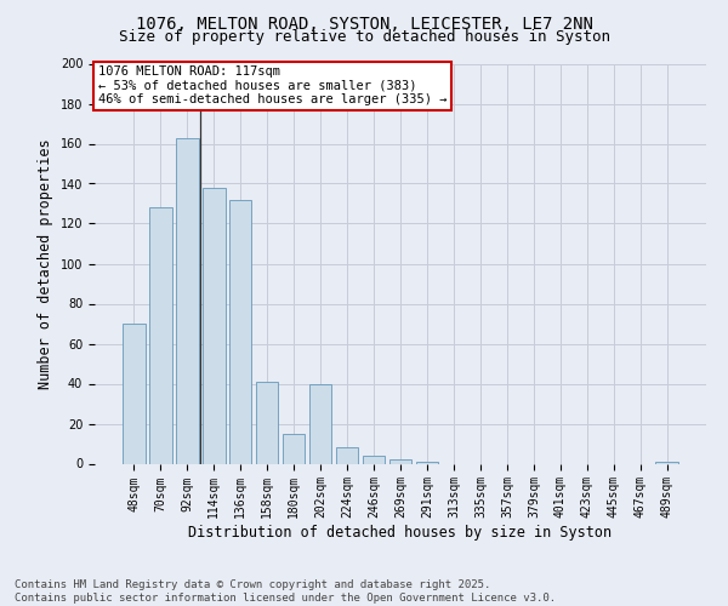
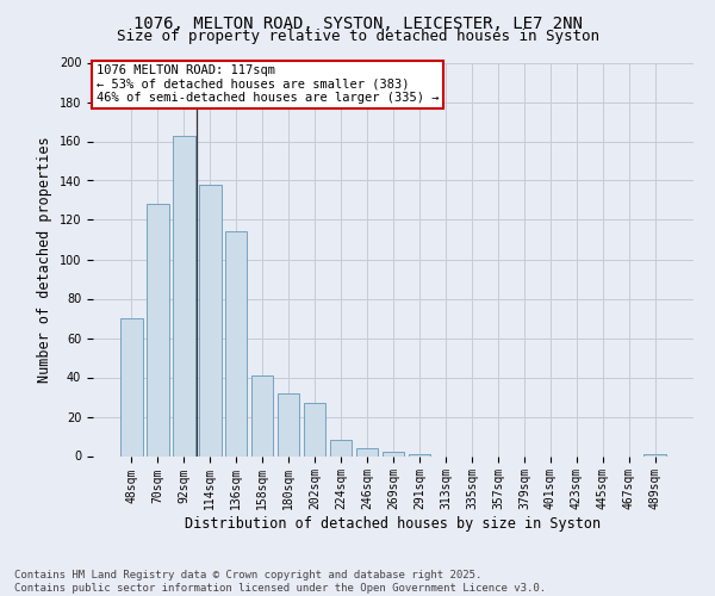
136sqm: 132 -> 114
180sqm: 15 -> 32
202sqm: 40 -> 27
